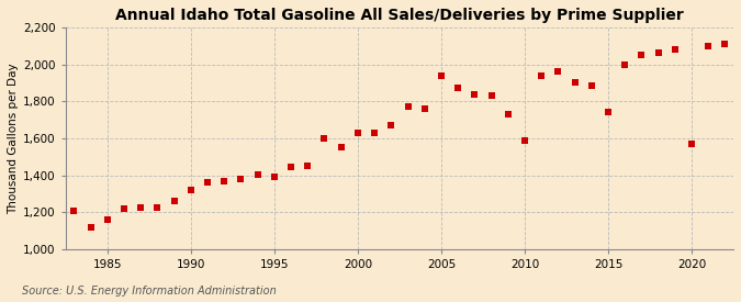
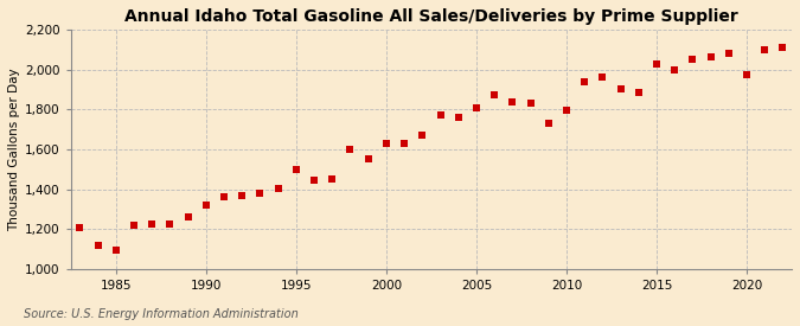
1985: 1,160 -> 1,100
1995: 1,390 -> 1,500
2005: 1,940 -> 1,800
2010: 1,590 -> 1,800
2015: 1,740 -> 2,030
2020: 1,570 -> 1,980
